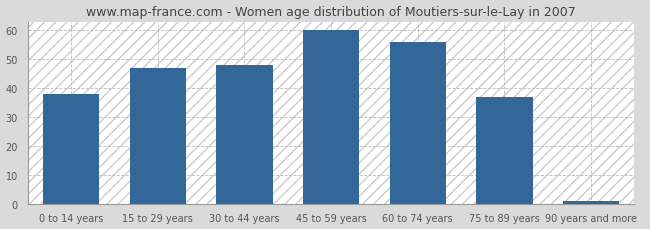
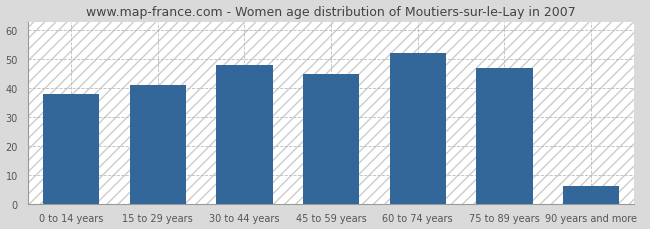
15 to 29 years: 47 -> 41
45 to 59 years: 60 -> 45
60 to 74 years: 56 -> 52
75 to 89 years: 37 -> 47
90 years and more: 1 -> 6
